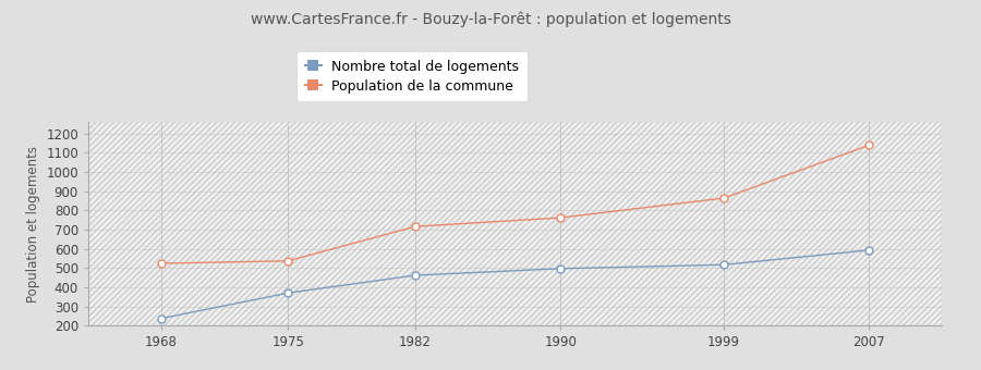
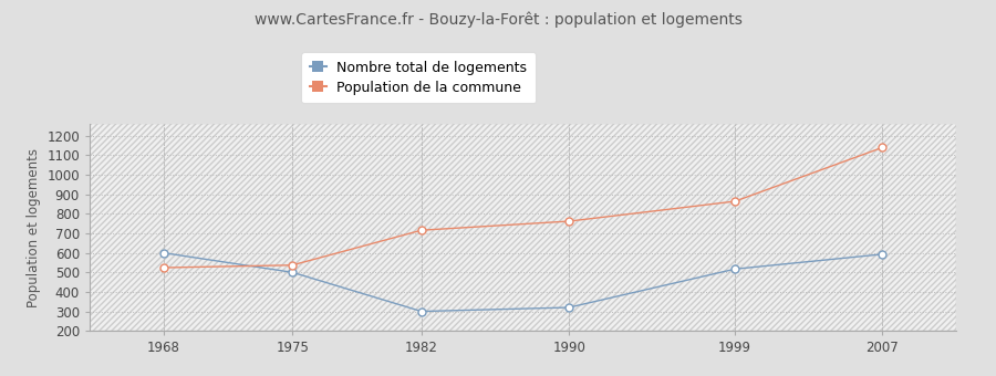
Nombre total de logements/1968: 240 -> 600
Nombre total de logements/1975: 370 -> 500
Nombre total de logements/1982: 460 -> 300
Nombre total de logements/1990: 500 -> 320
